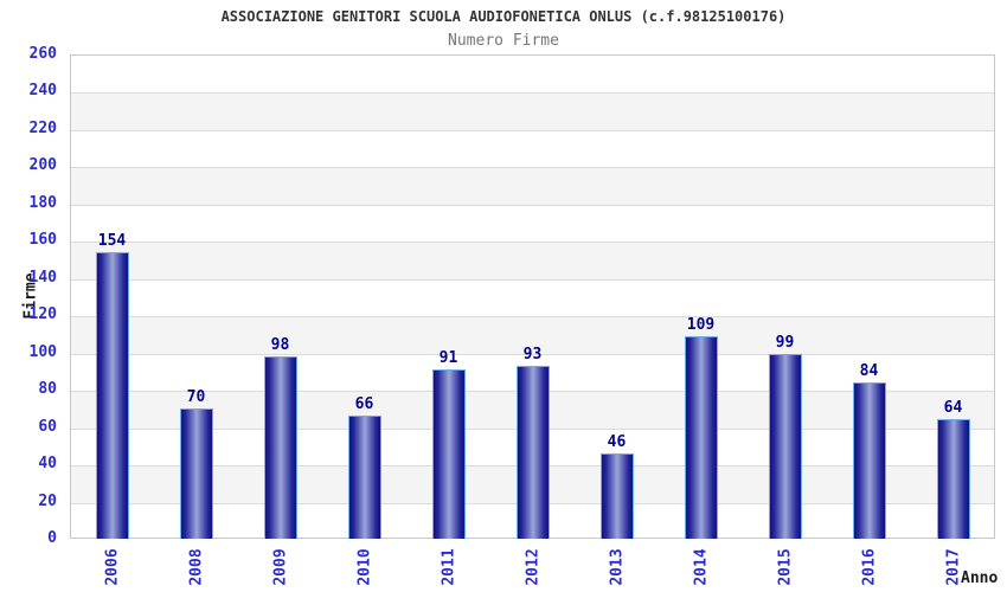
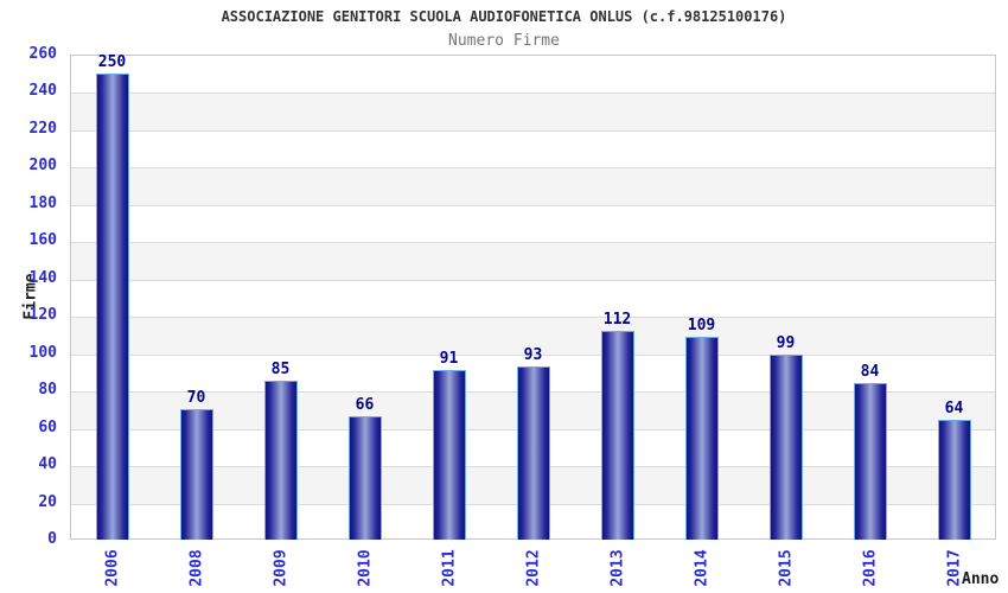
2006: 154 -> 250
2009: 98 -> 85
2013: 46 -> 112
